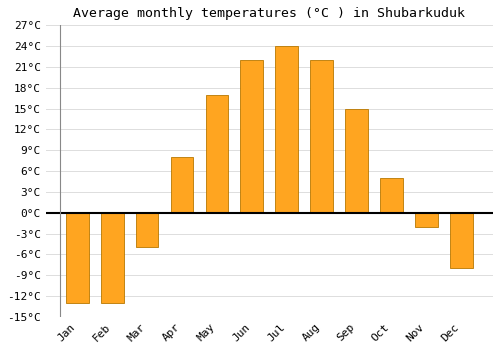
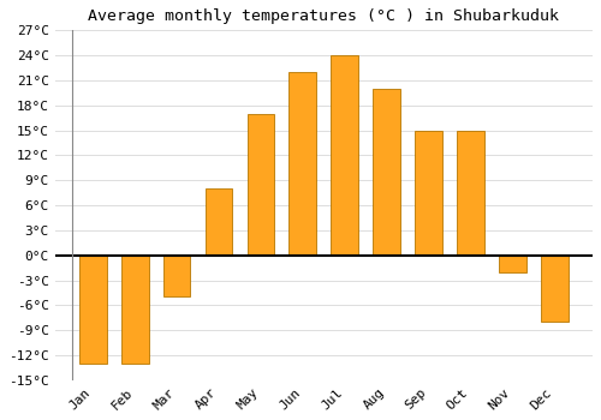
Aug: 22°C -> 20°C
Oct: 5°C -> 15°C
